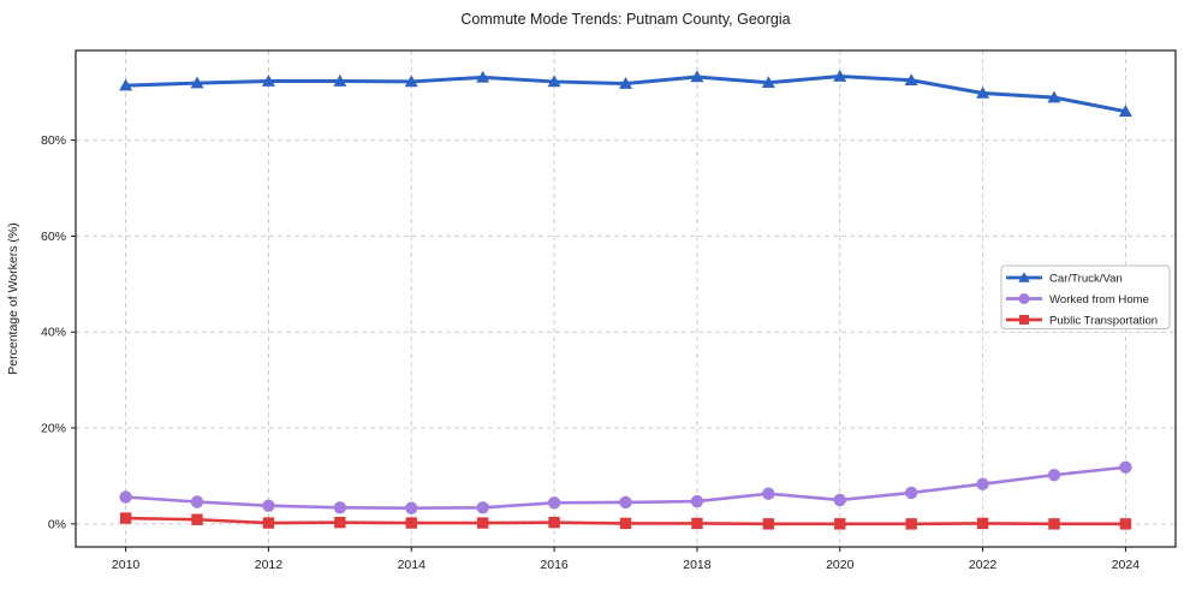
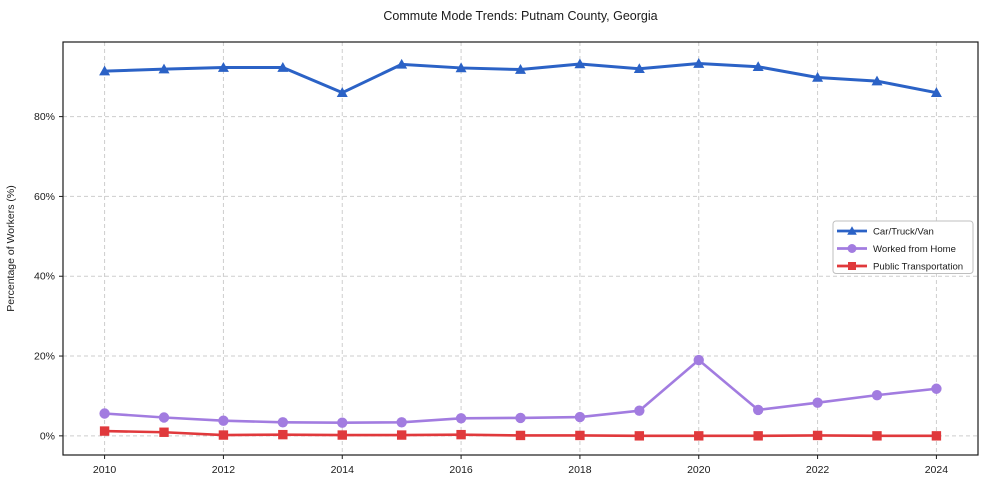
Car/Truck/Van/2014: 92% -> 86%
Worked from Home/2020: 5% -> 19%
